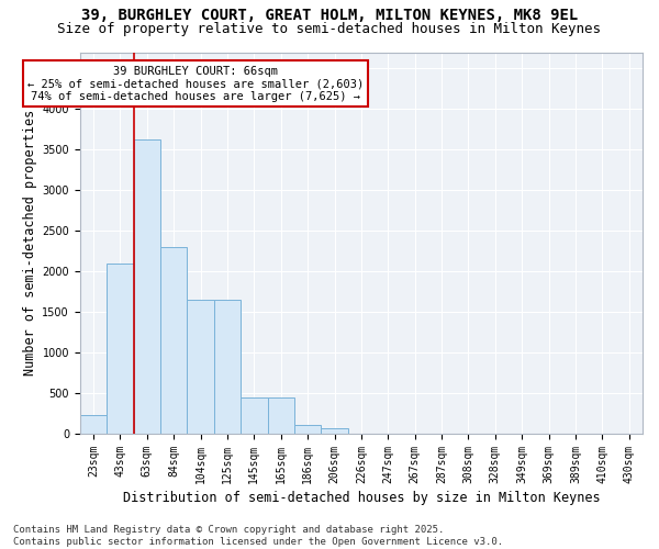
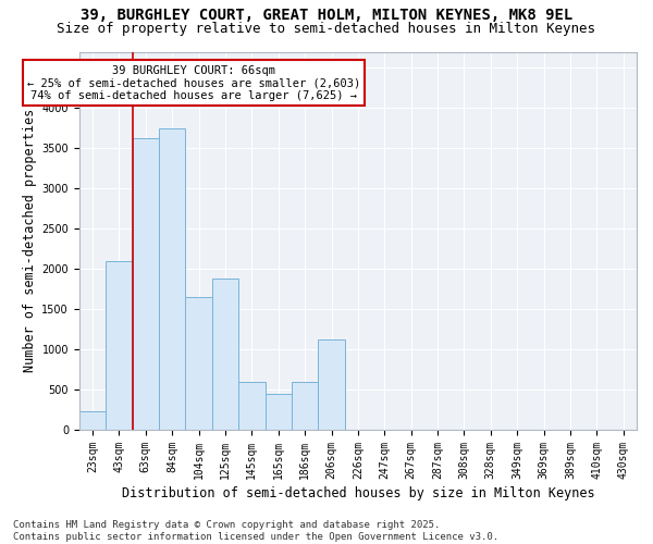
84sqm: 2300 -> 3740
125sqm: 1650 -> 1880
145sqm: 450 -> 600
186sqm: 110 -> 600
206sqm: 70 -> 1120
